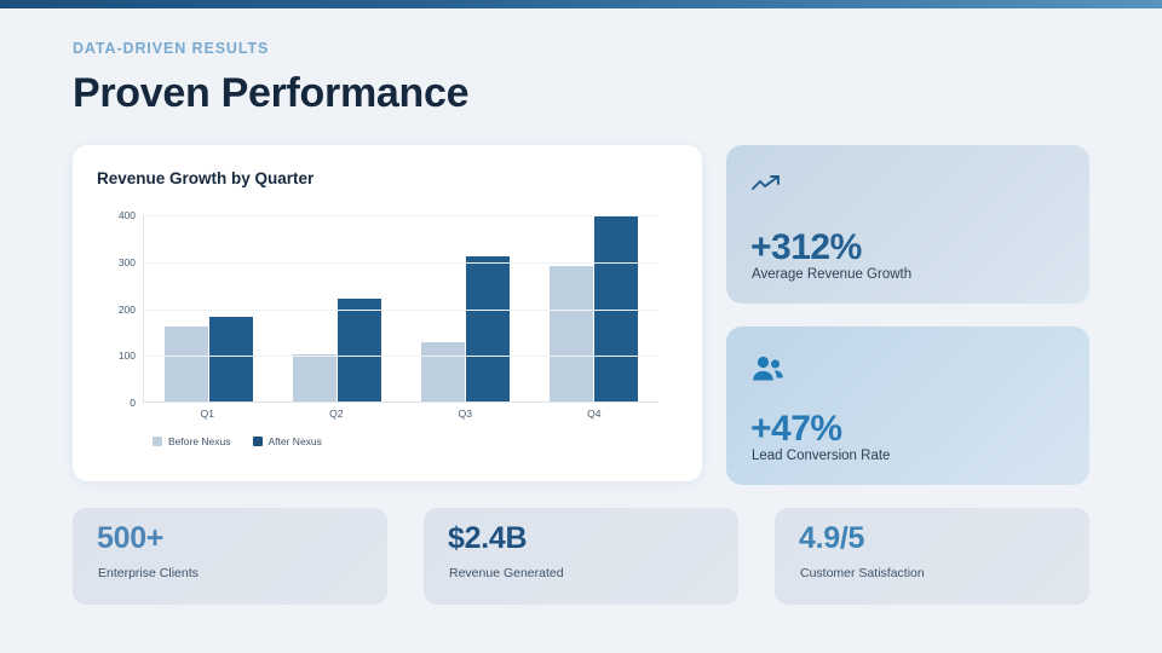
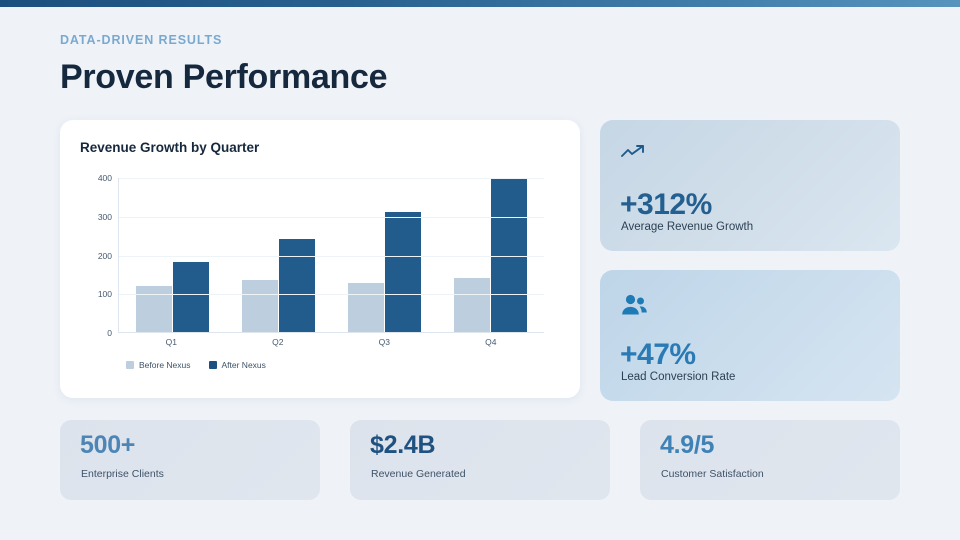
Before Nexus/Q1: 160 -> 120
Before Nexus/Q2: 100 -> 130
After Nexus/Q2: 220 -> 240
Before Nexus/Q4: 290 -> 140
